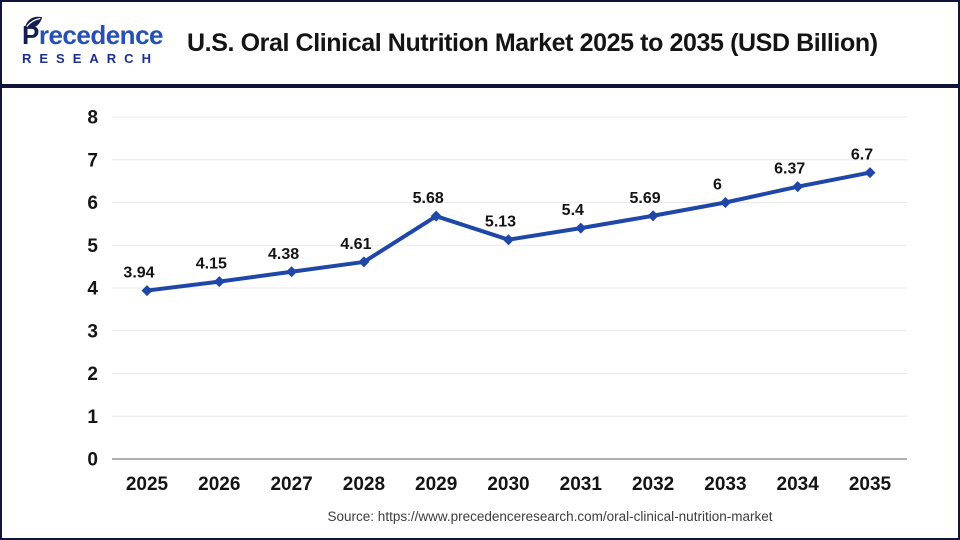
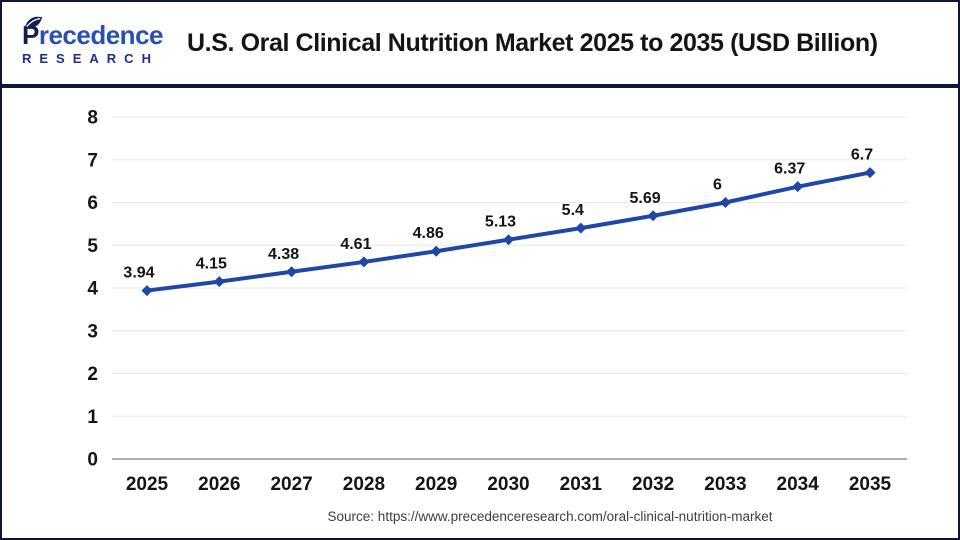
2029: 5.68 -> 4.86
